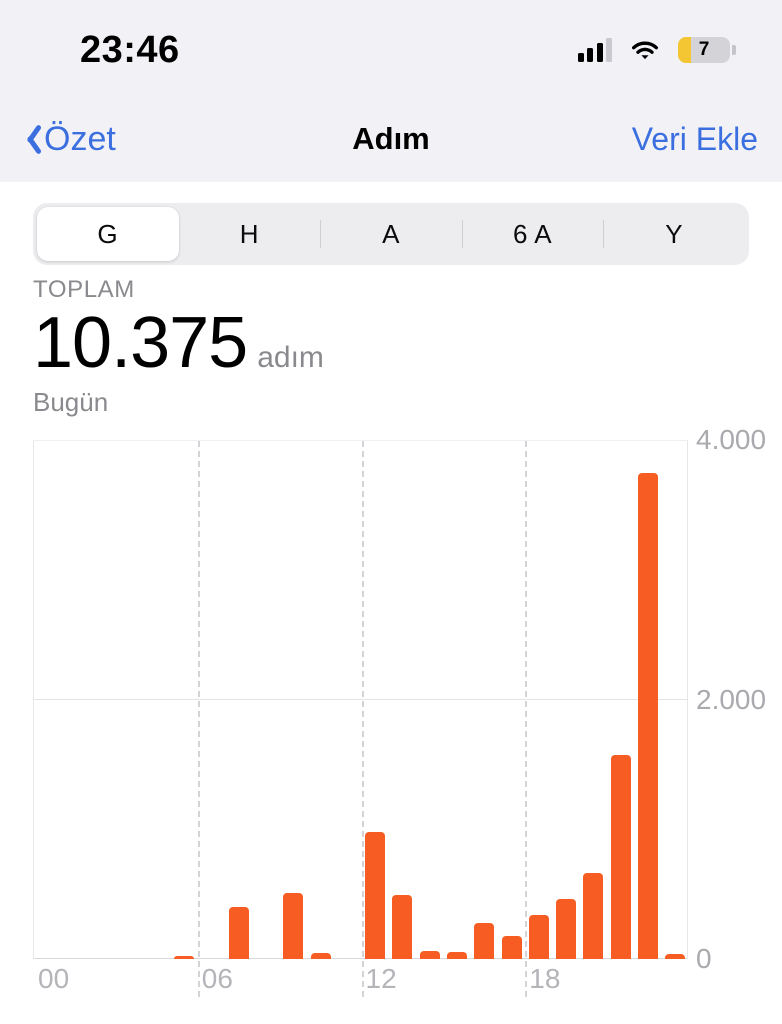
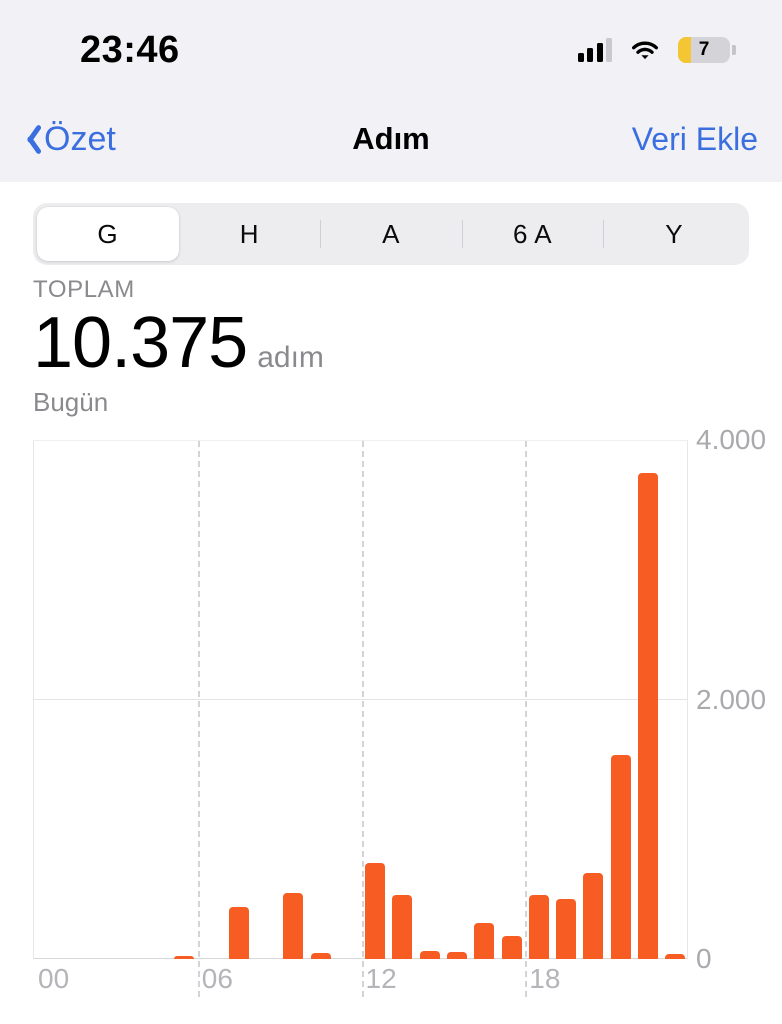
12: 980 -> 740
18: 340 -> 490
